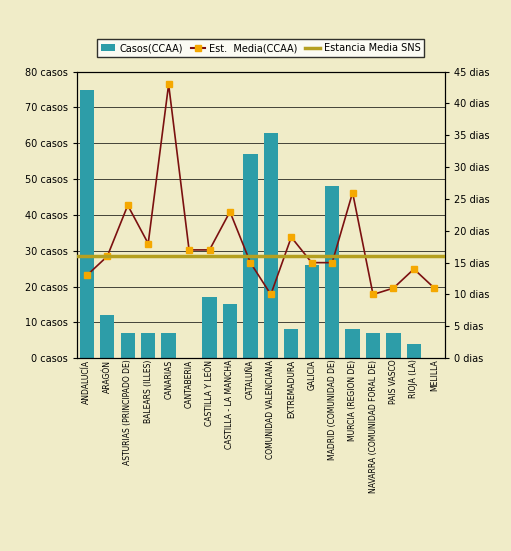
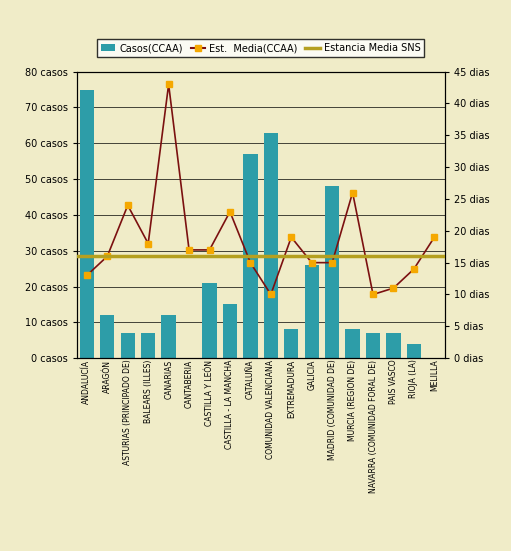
Casos(CCAA)/CANARIAS: 7 casos -> 12 casos
Casos(CCAA)/CASTILLA Y LEÓN: 17 casos -> 21 casos
Est. Media(CCAA)/MELILLA: 11 dias -> 19 dias
